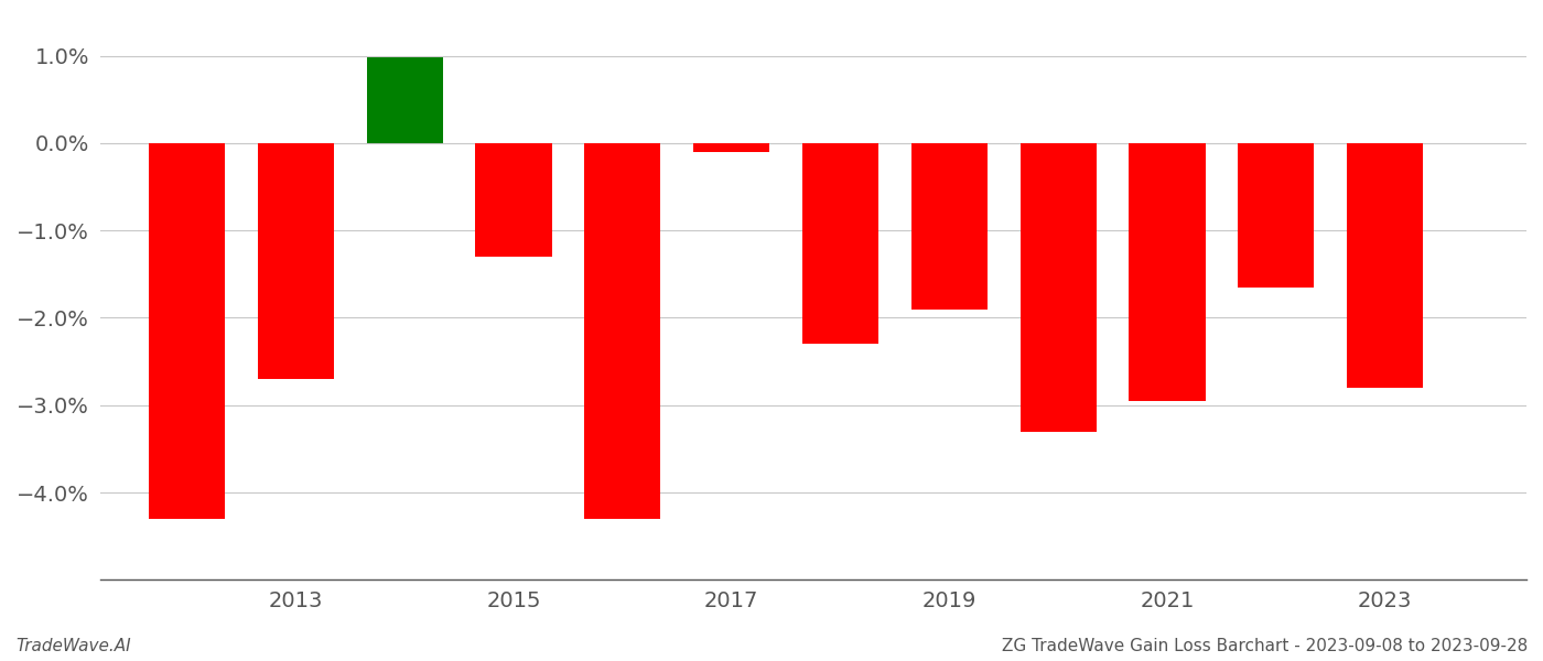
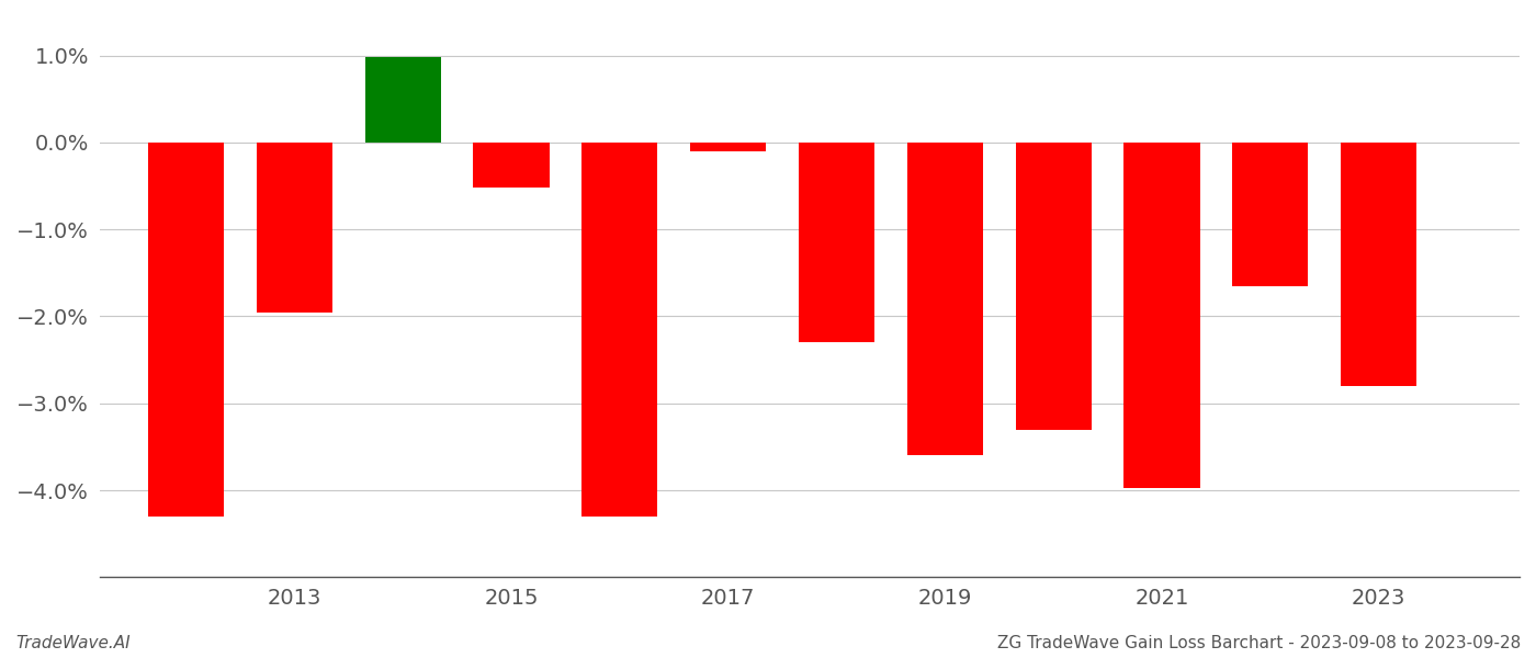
2013: -2.70% -> -1.96%
2015: -1.30% -> -0.52%
2019: -1.90% -> -3.60%
2021: -2.95% -> -3.98%
